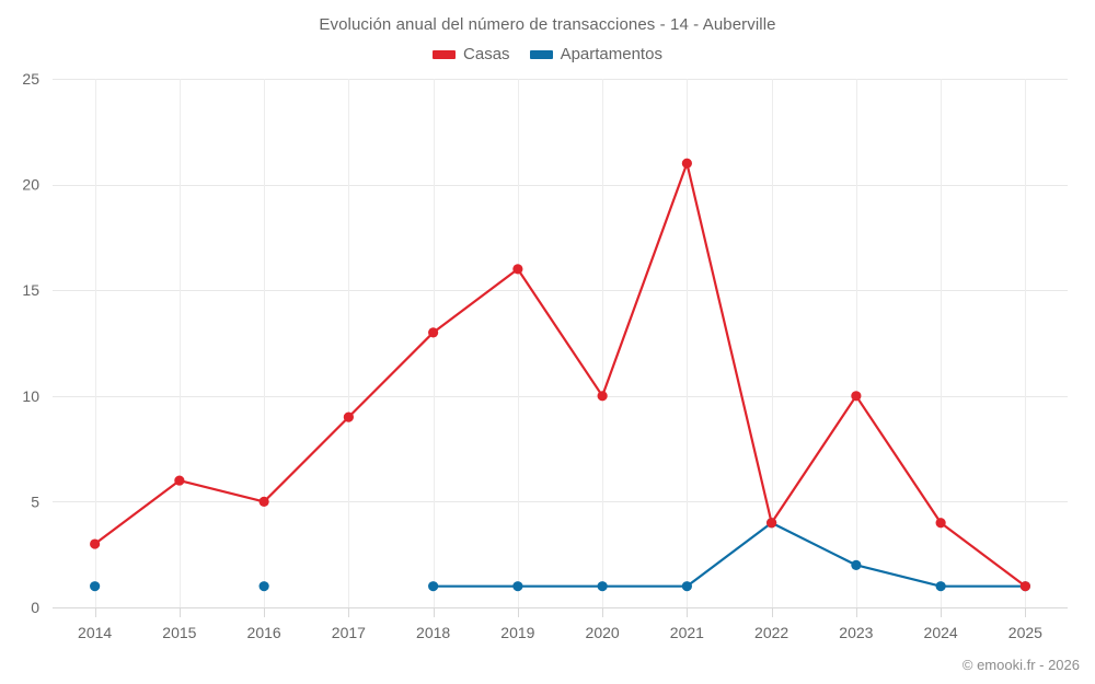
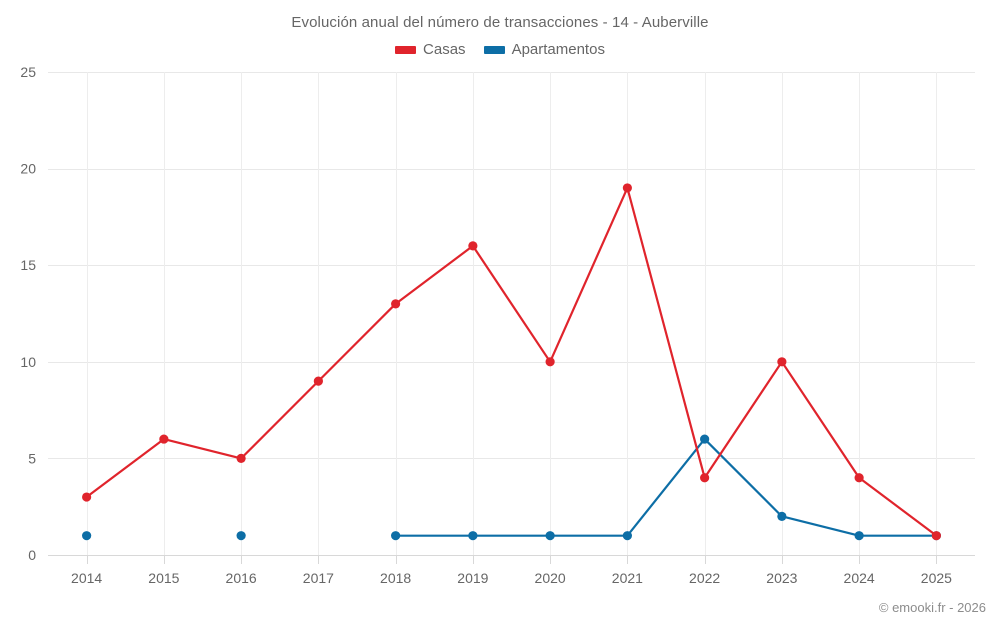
Casas/2021: 21 -> 19
Apartamentos/2022: 4 -> 6
